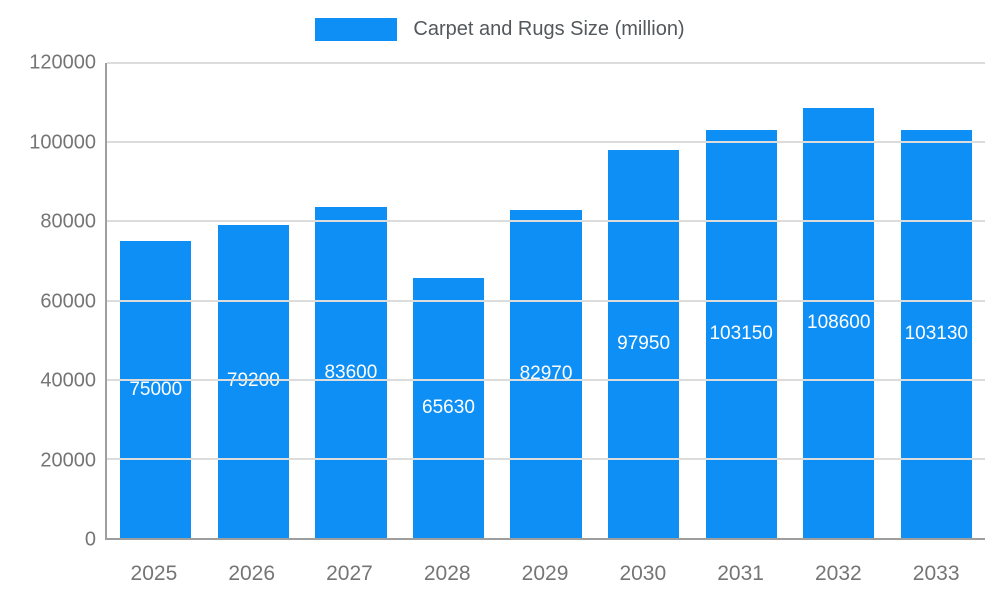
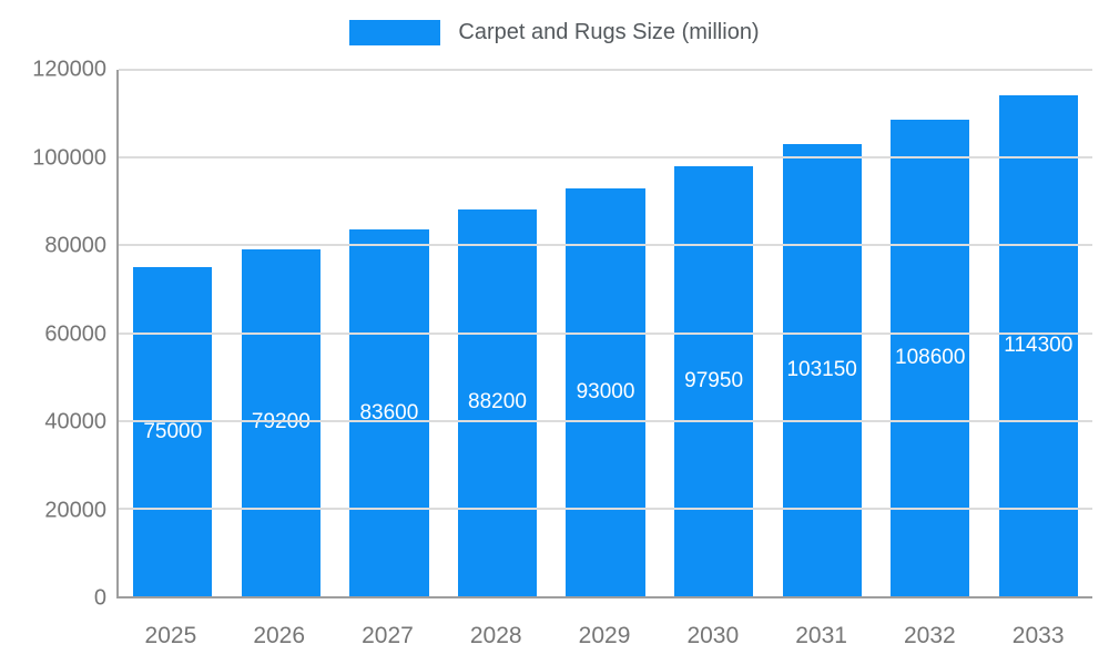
2028: 65630 -> 88200
2029: 82970 -> 93000
2033: 103130 -> 114300
